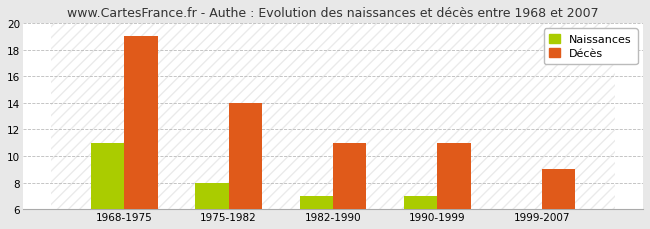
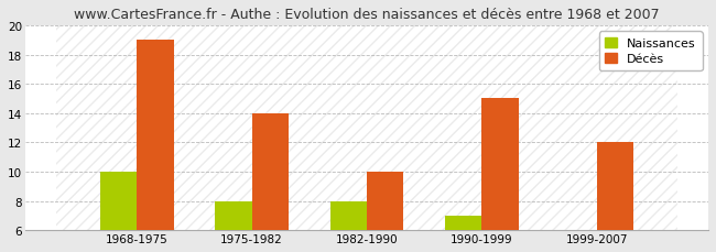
Naissances/1968-1975: 11 -> 10
Naissances/1982-1990: 7 -> 8
Décès/1982-1990: 11 -> 10
Décès/1990-1999: 11 -> 15
Décès/1999-2007: 9 -> 12
